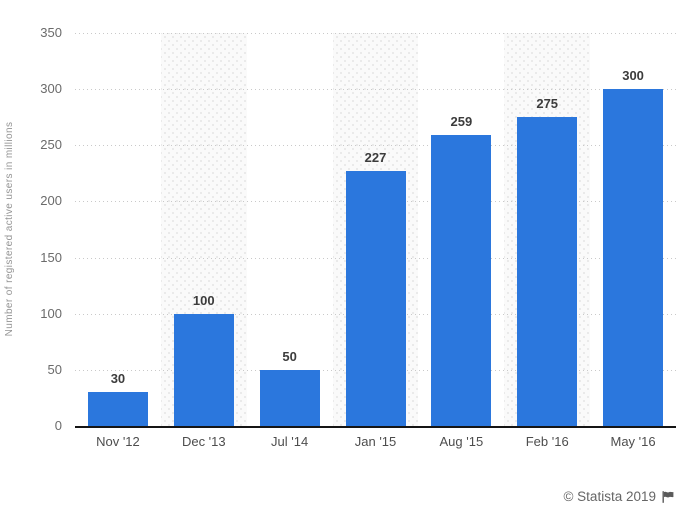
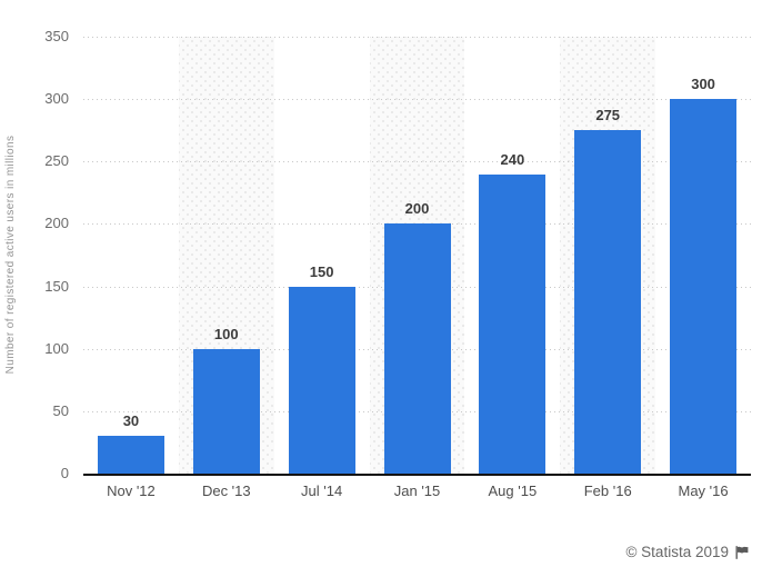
Jul '14: 50 -> 150
Jan '15: 227 -> 200
Aug '15: 259 -> 240
